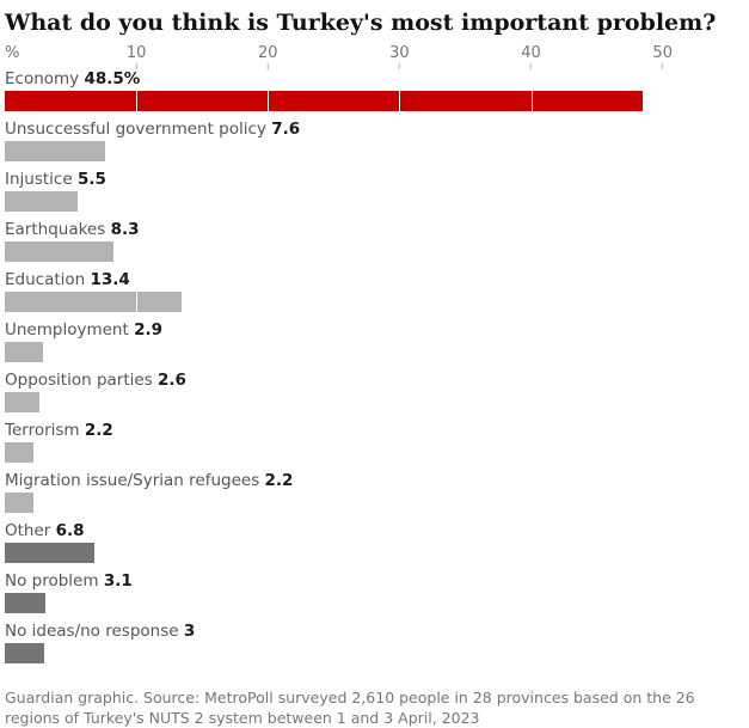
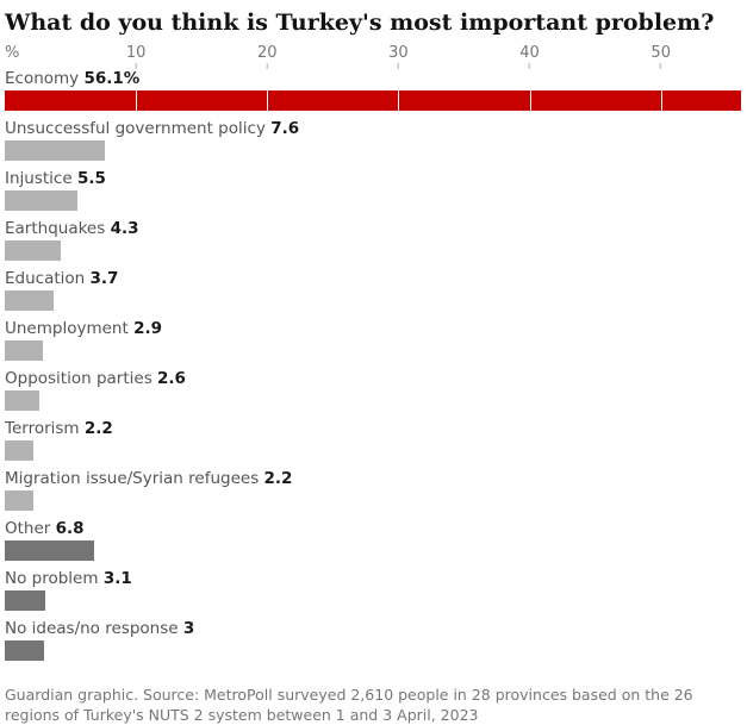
Economy: 48.5% -> 56.1%
Earthquakes: 8.3 -> 4.3
Education: 13.4 -> 3.7
